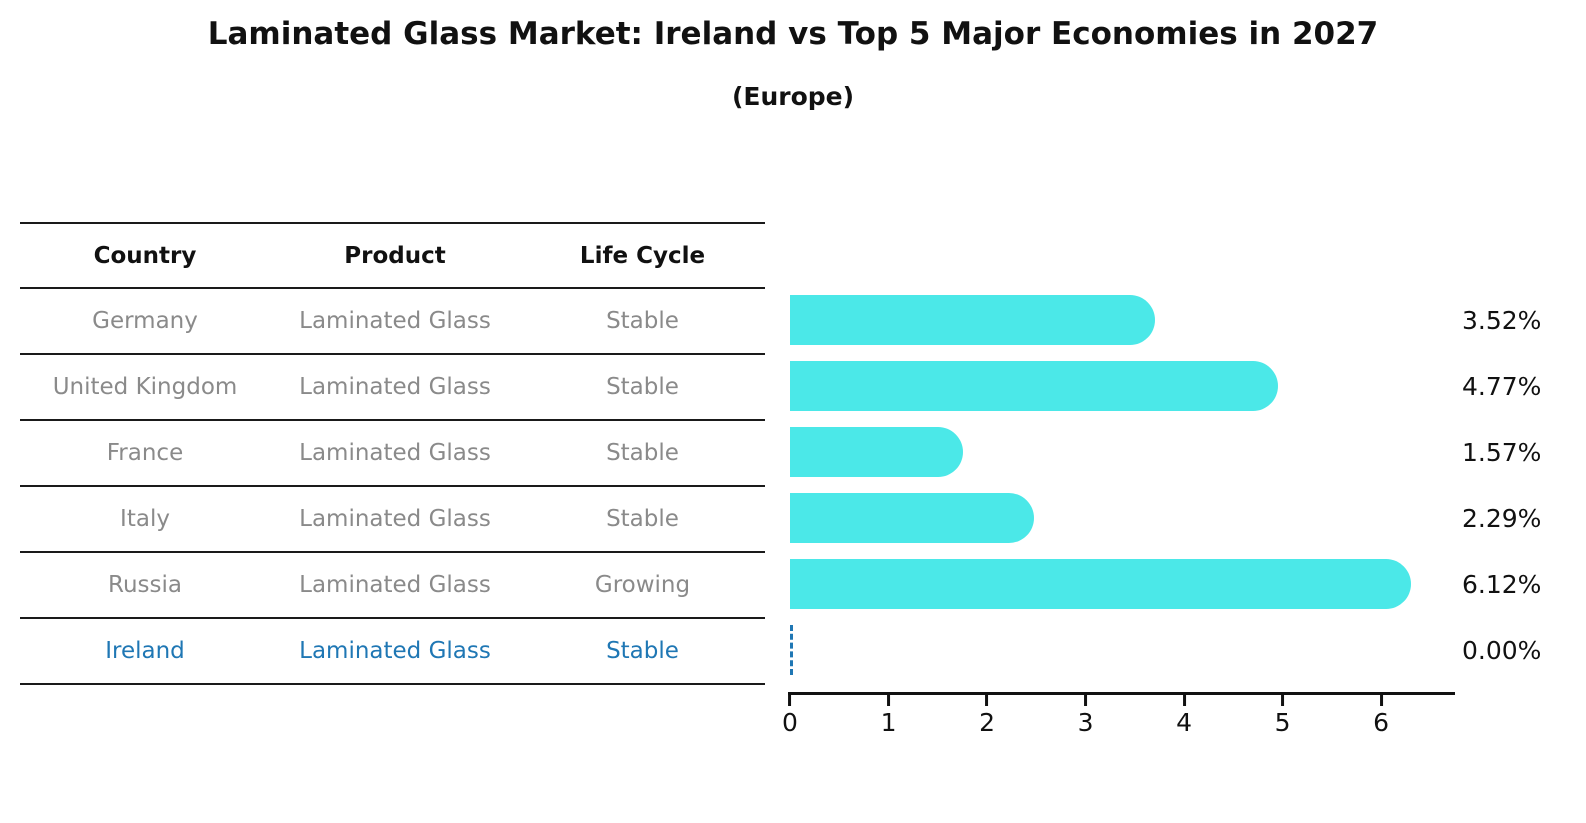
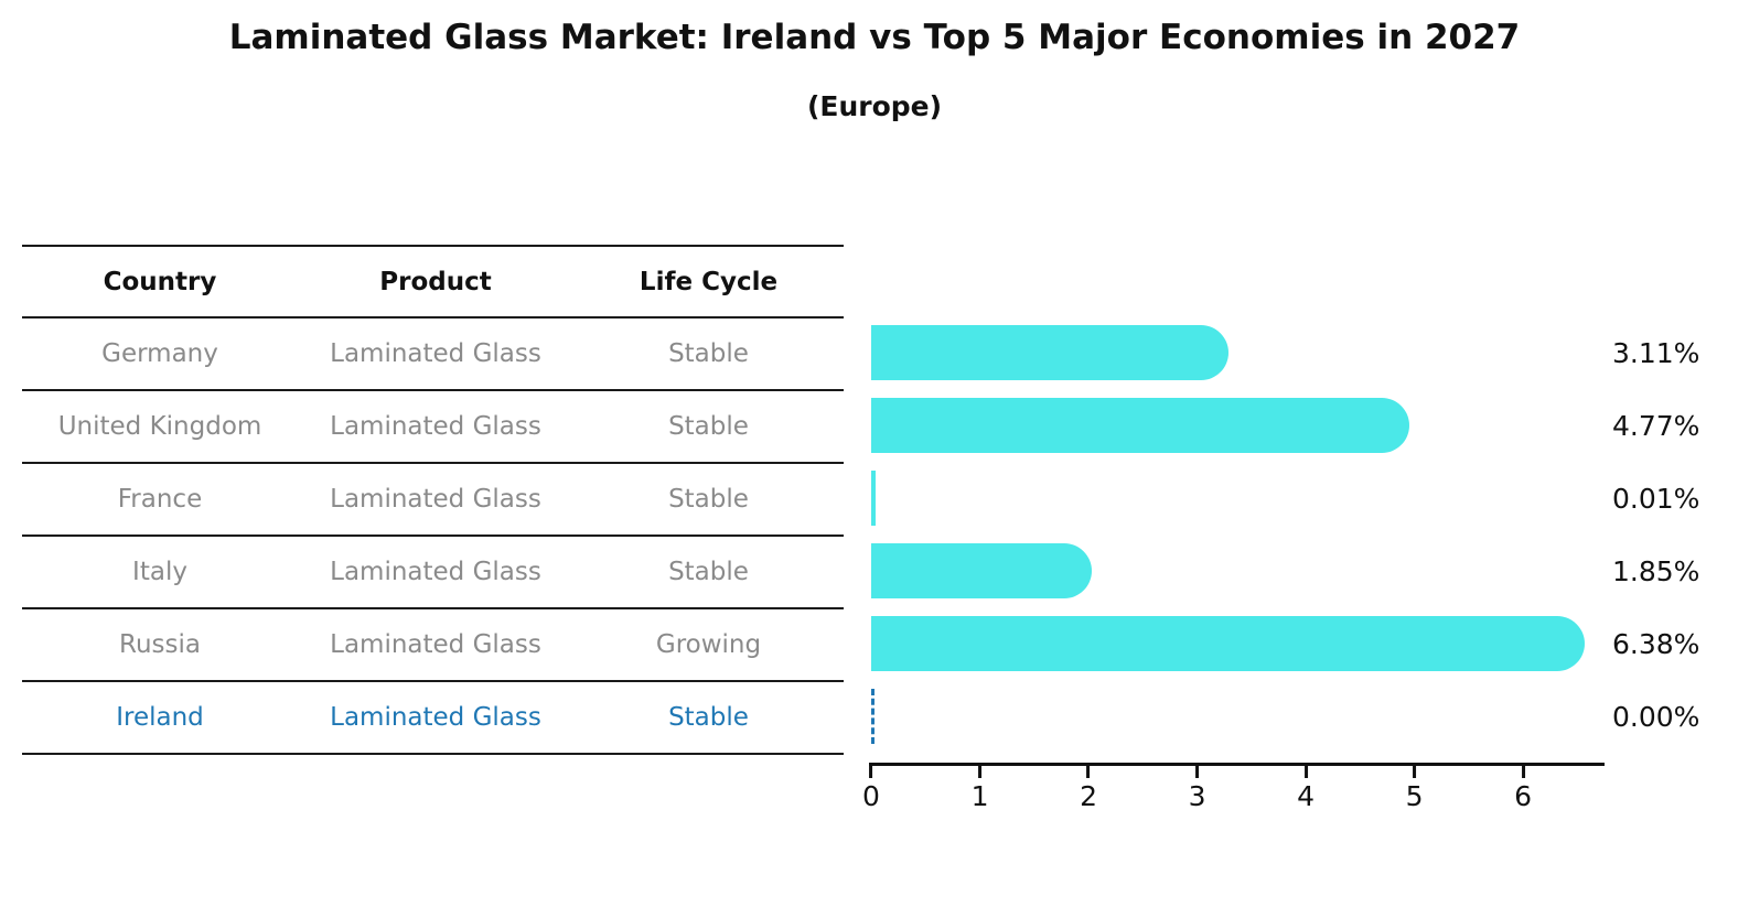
Germany: 3.52% -> 3.11%
France: 1.57% -> 0.01%
Italy: 2.29% -> 1.85%
Russia: 6.12% -> 6.38%
